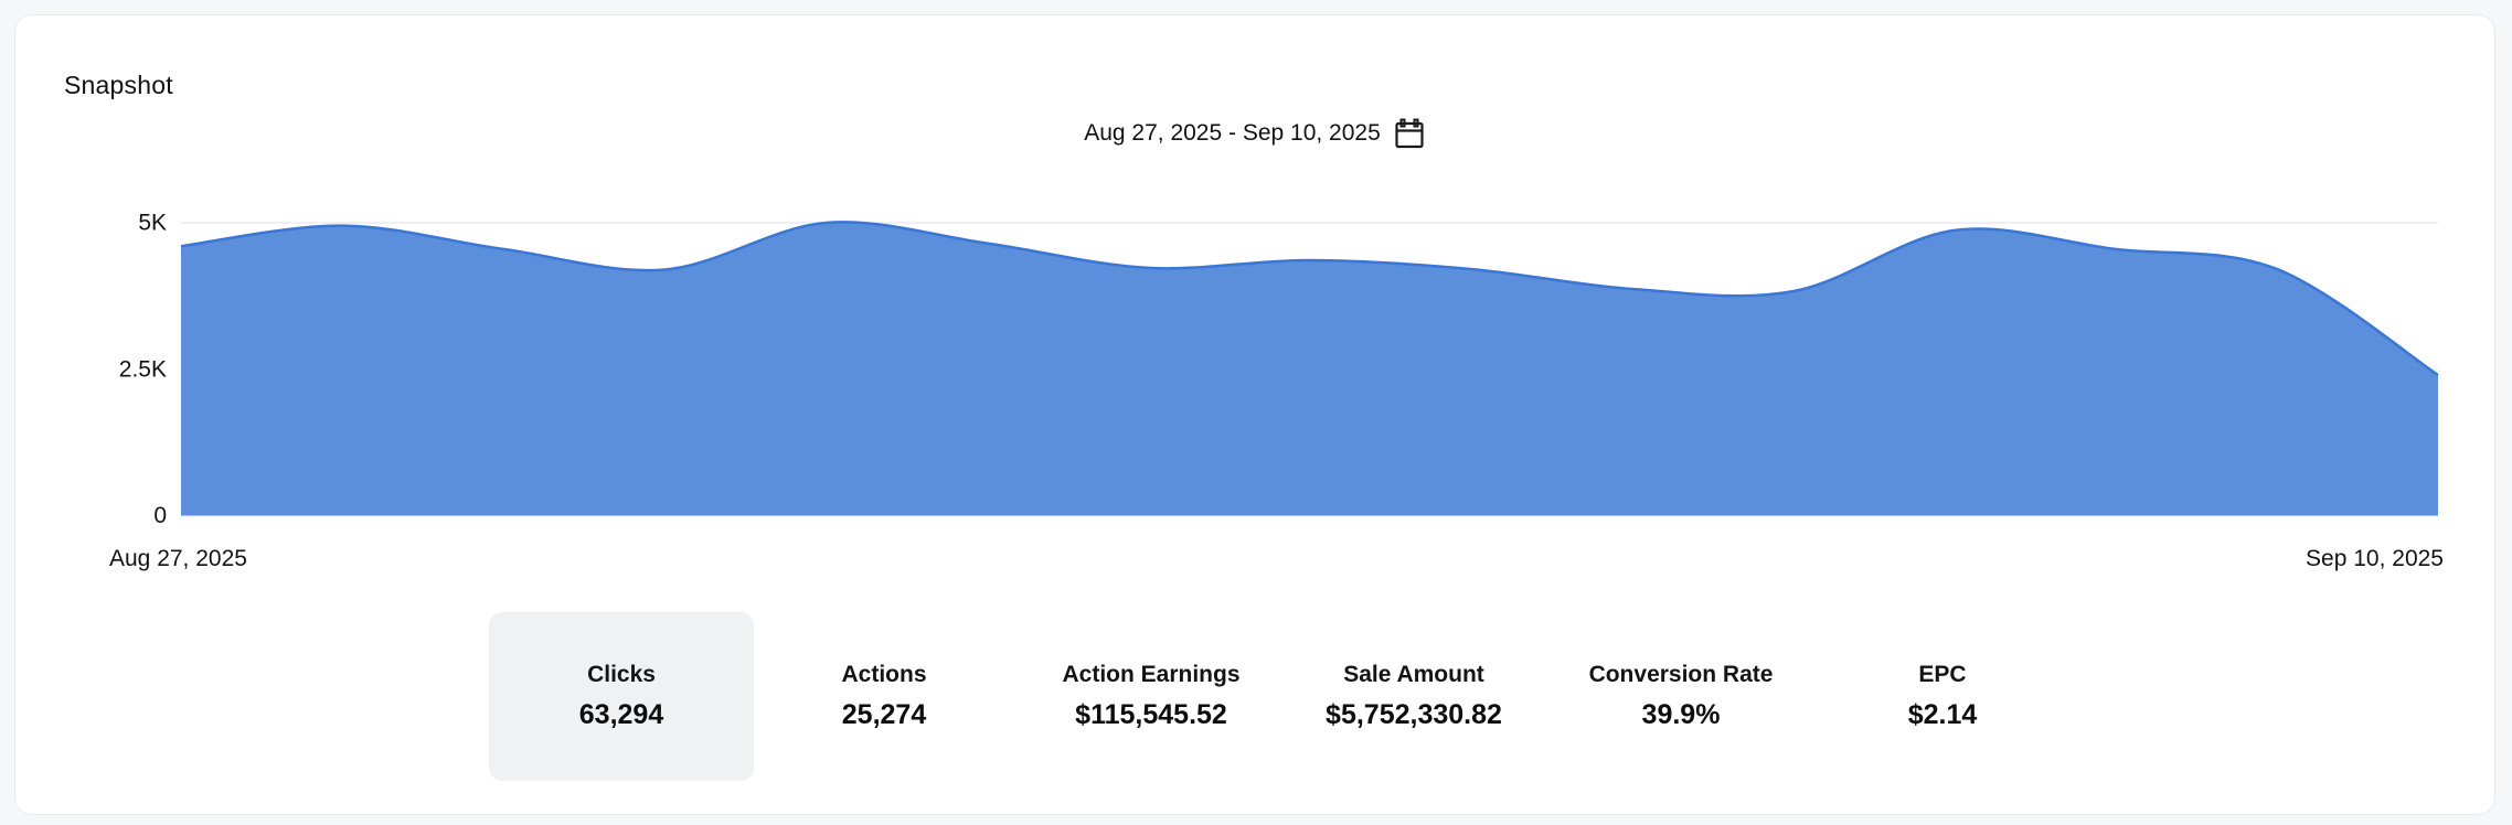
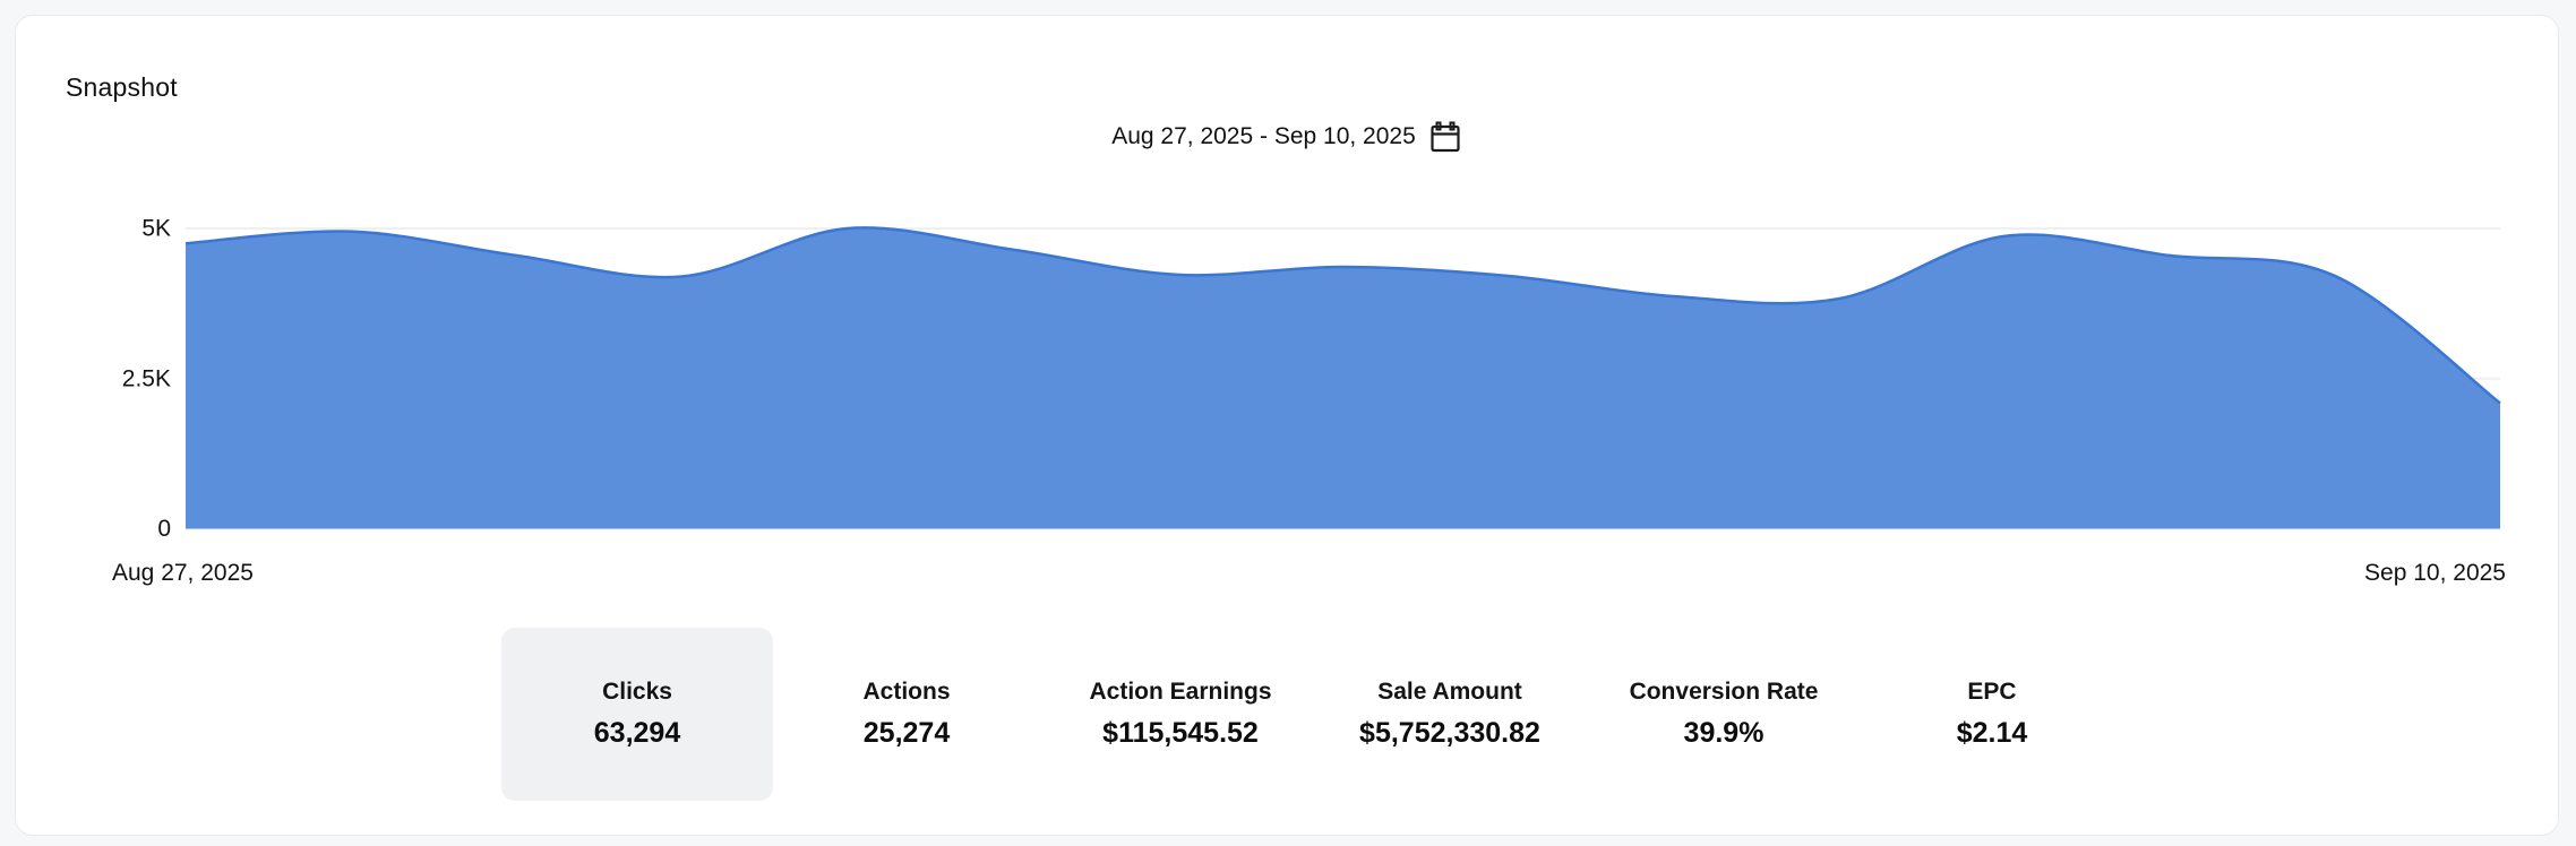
Aug 27, 2025: 4.6K -> 4.8K
Sep 10, 2025: 2.4K -> 2.1K
